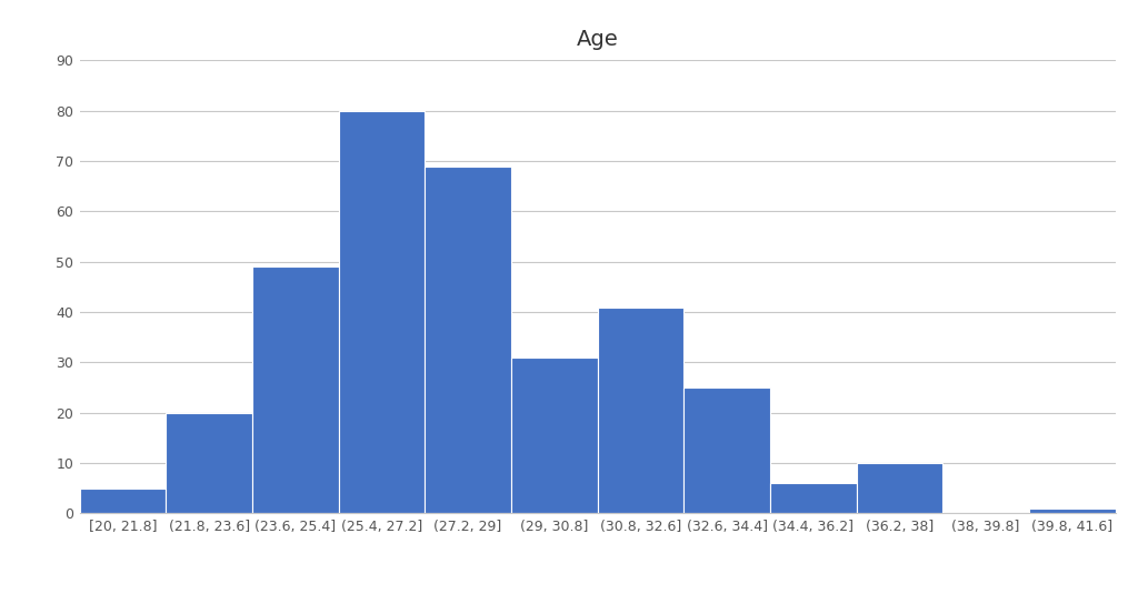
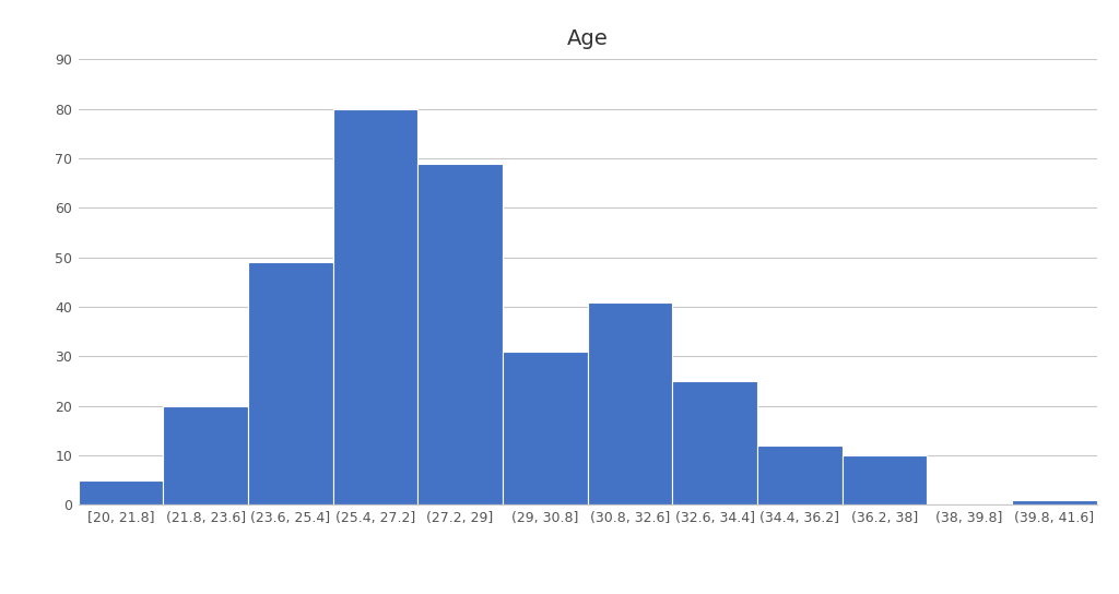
(34.4, 36.2]: 6 -> 12
